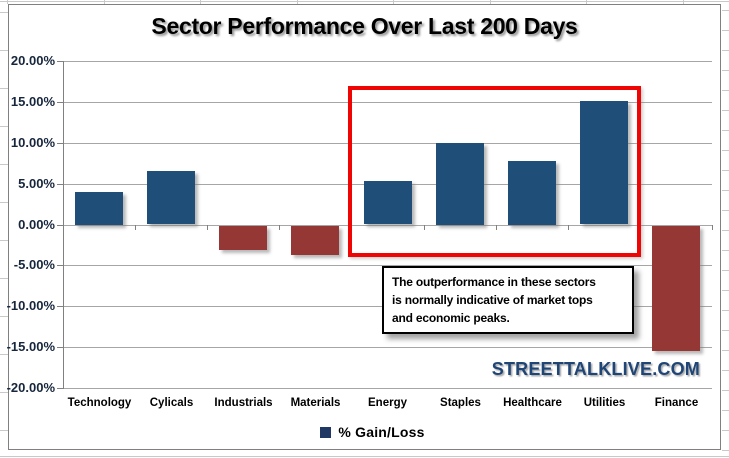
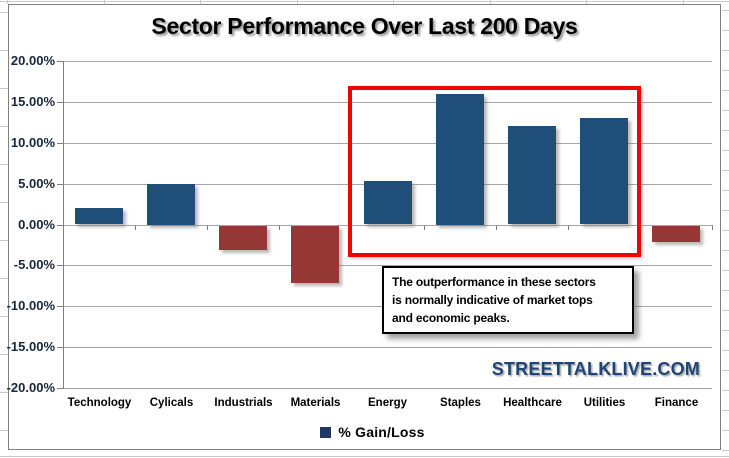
Technology: 4% -> 2%
Cylicals: 6% -> 5%
Materials: -4% -> -7%
Staples: 10% -> 16%
Healthcare: 8% -> 12%
Utilities: 15% -> 13%
Finance: -15% -> -2%
